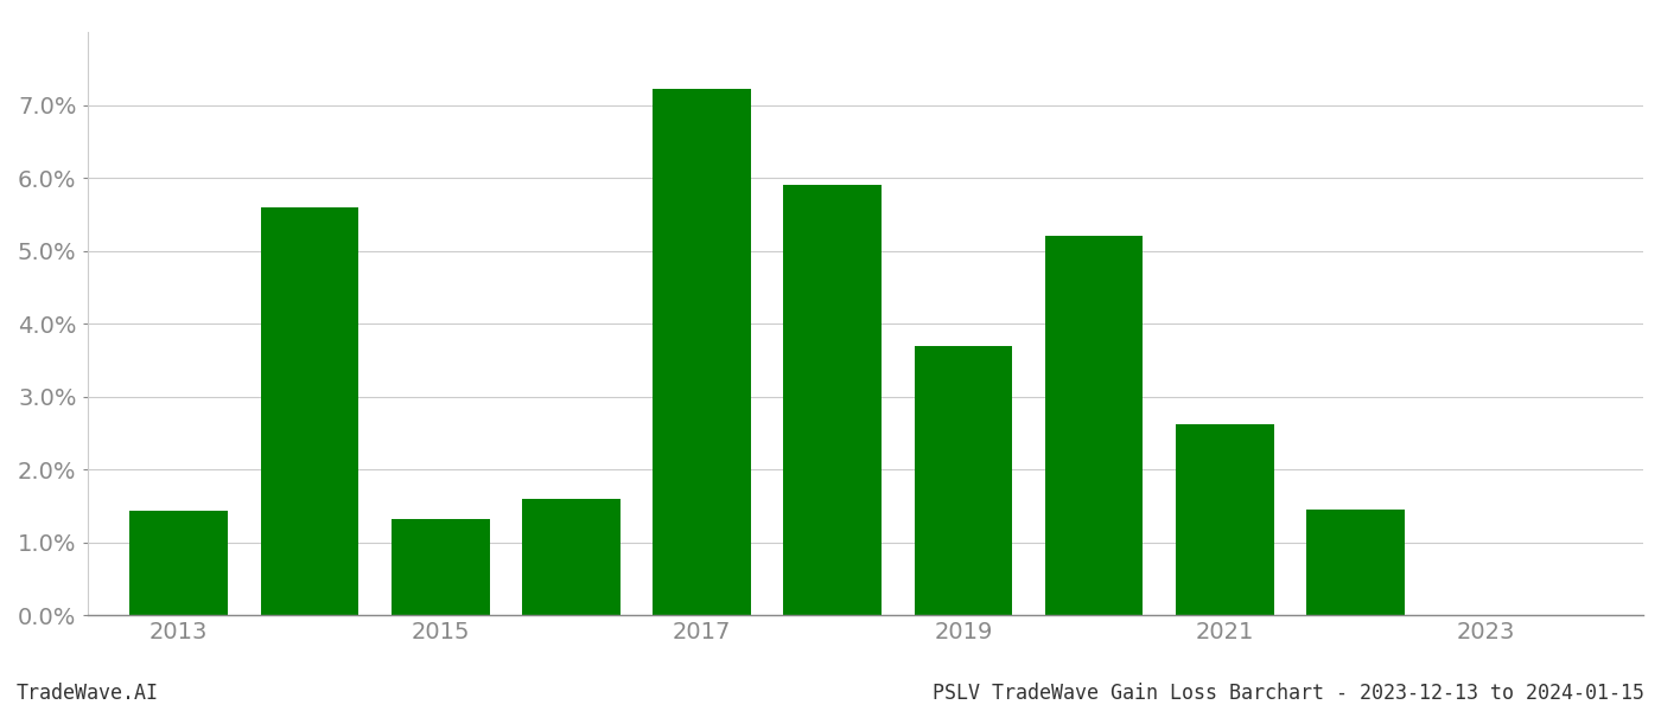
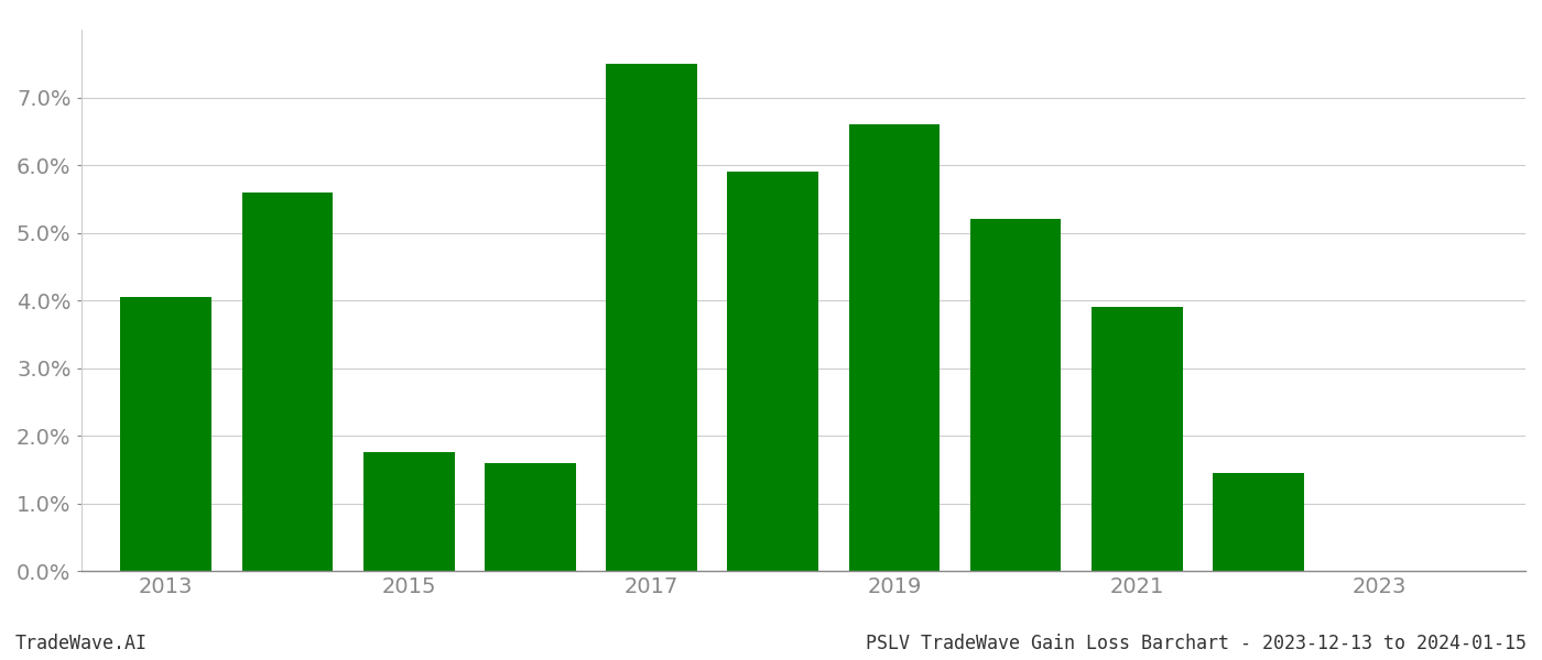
2013: 1.44% -> 4.05%
2015: 1.32% -> 1.75%
2017: 7.22% -> 7.50%
2019: 3.70% -> 6.60%
2021: 2.62% -> 3.90%
